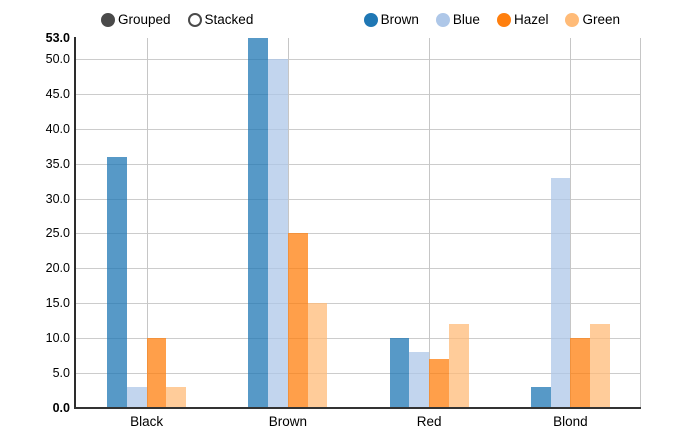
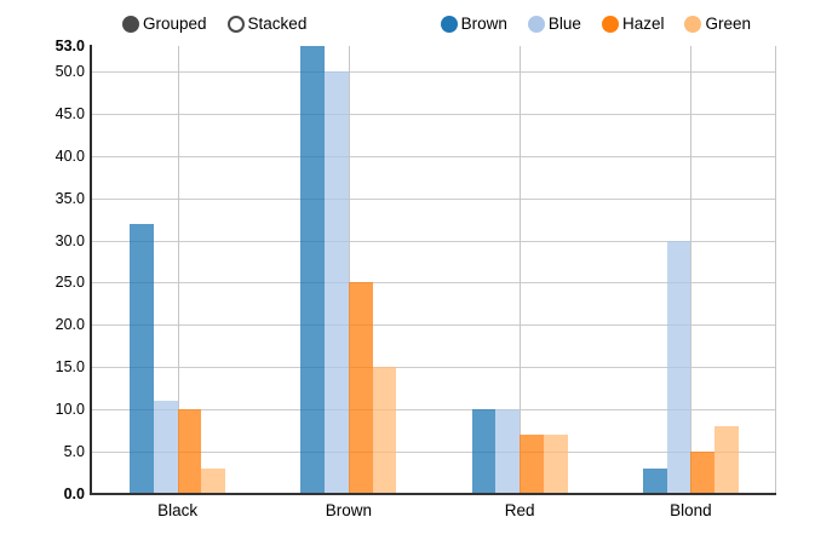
Brown/Black: 36 -> 32
Blue/Black: 3 -> 11
Blue/Red: 8 -> 10
Green/Red: 12 -> 7
Blue/Blond: 33 -> 30
Hazel/Blond: 10 -> 5
Green/Blond: 12 -> 8
